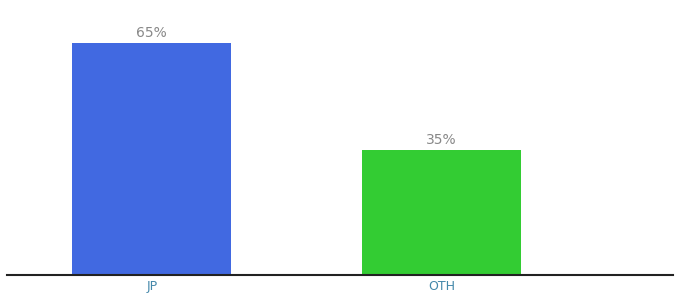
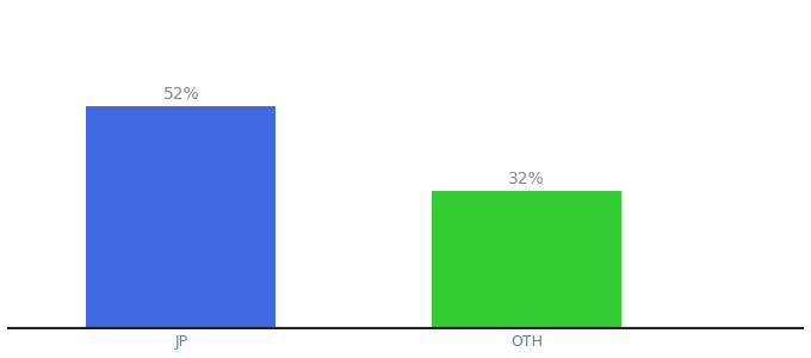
JP: 65% -> 52%
OTH: 35% -> 32%
